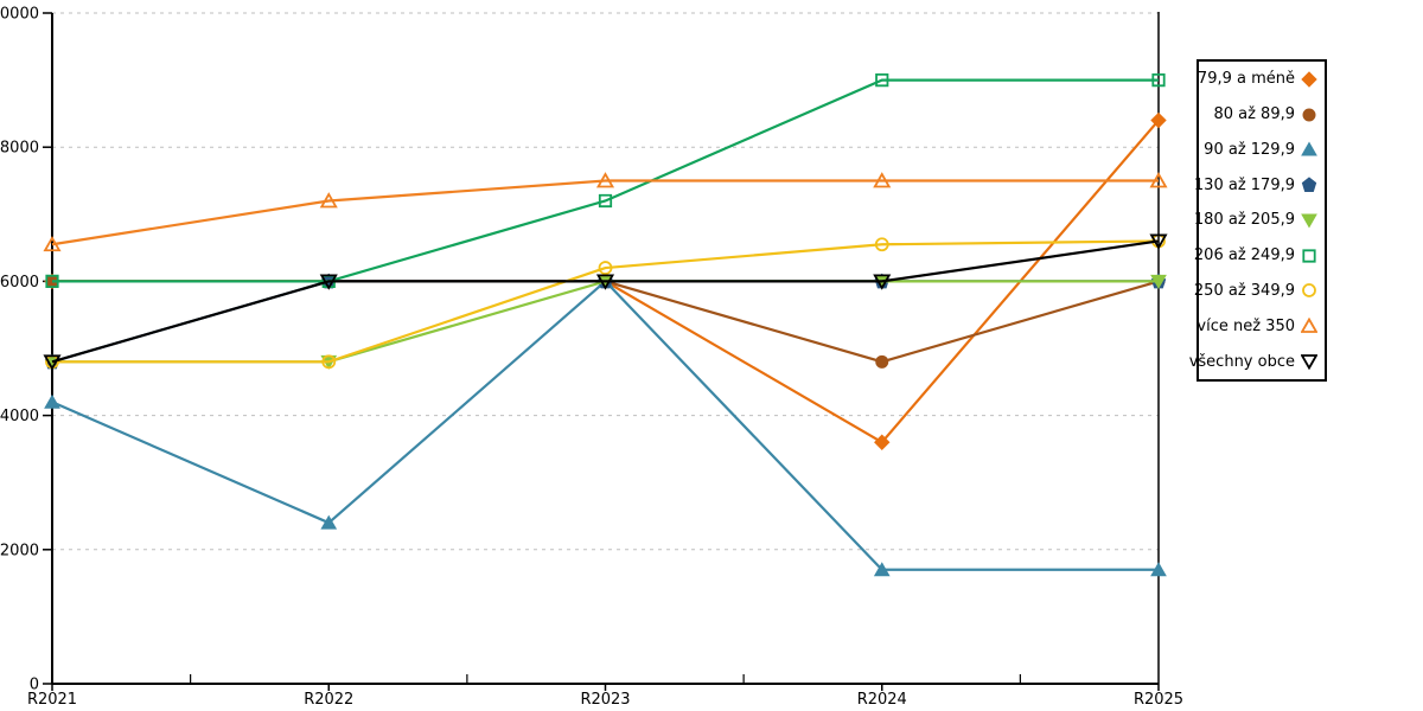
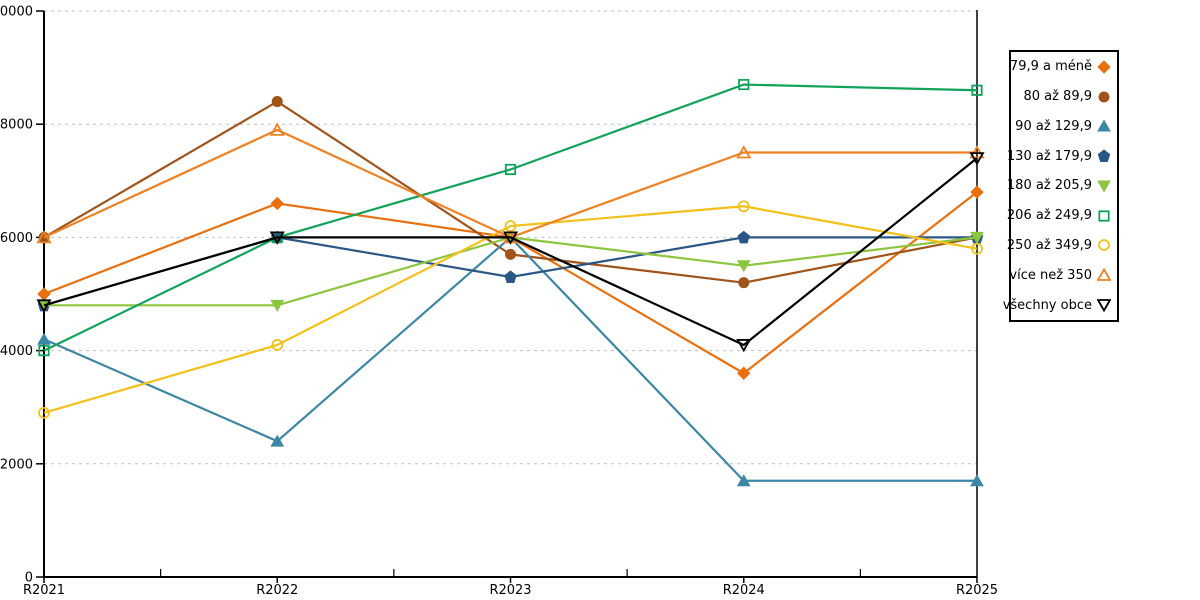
79,9 a méně/R2021: 6000 -> 5000
206 až 249,9/R2021: 6000 -> 4000
250 až 349,9/R2021: 4800 -> 2900
více než 350/R2021: 6600 -> 6000
79,9 a méně/R2022: 6000 -> 6600
80 až 89,9/R2022: 6000 -> 8400
250 až 349,9/R2022: 4800 -> 4100
více než 350/R2022: 7200 -> 7900
80 až 89,9/R2023: 6000 -> 5700
130 až 179,9/R2023: 6000 -> 5300
více než 350/R2023: 7500 -> 6000
80 až 89,9/R2024: 4800 -> 5200
180 až 205,9/R2024: 6000 -> 5500
206 až 249,9/R2024: 9000 -> 8700
všechny obce/R2024: 6000 -> 4100
79,9 a méně/R2025: 8400 -> 6800
206 až 249,9/R2025: 9000 -> 8600
250 až 349,9/R2025: 6600 -> 5800
všechny obce/R2025: 6600 -> 7400
